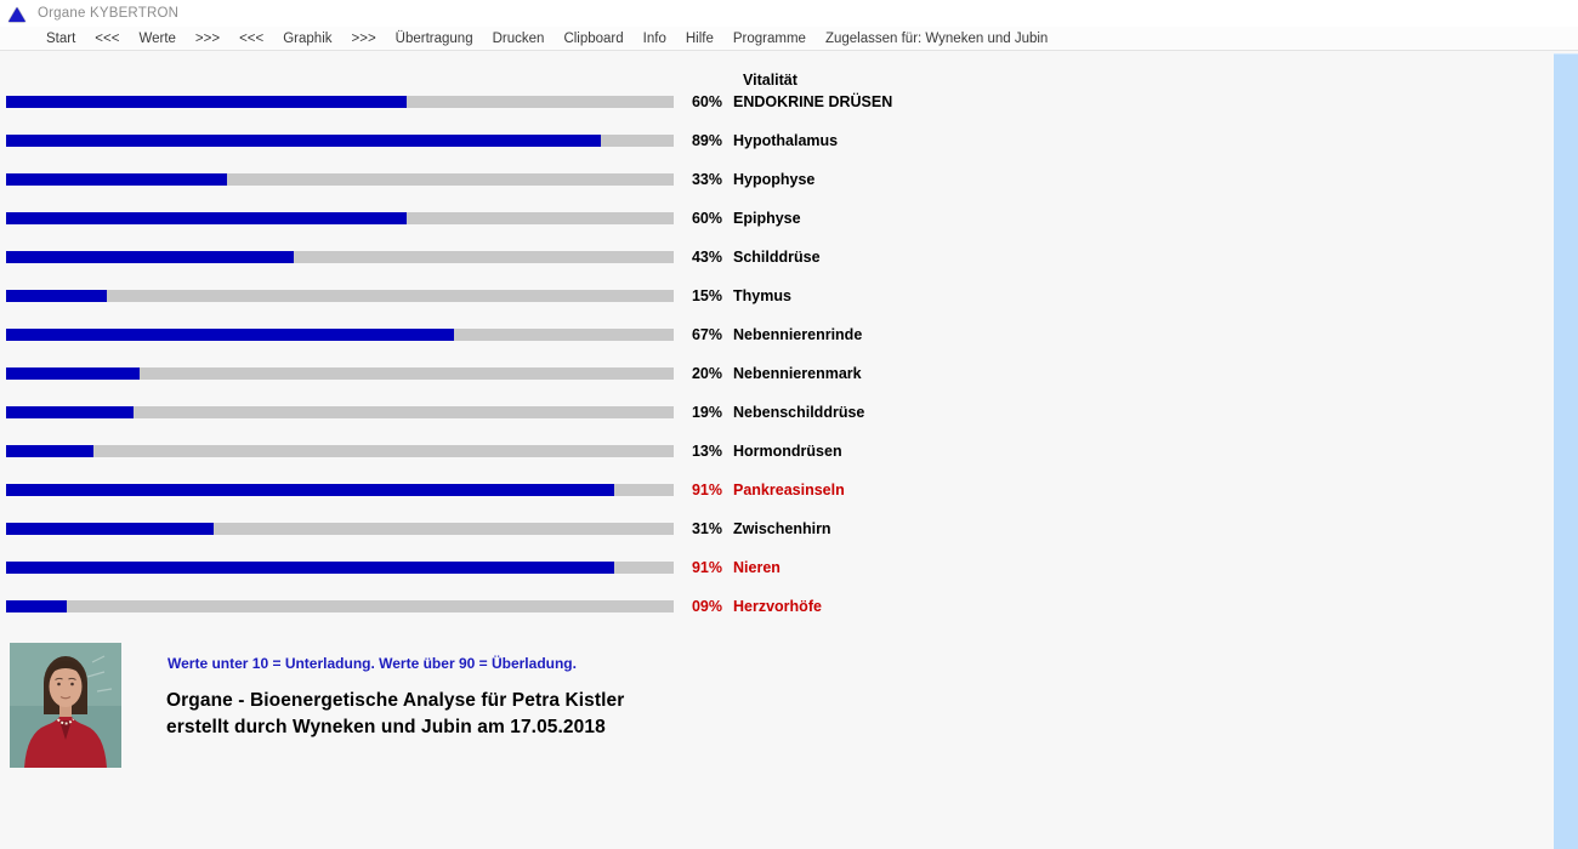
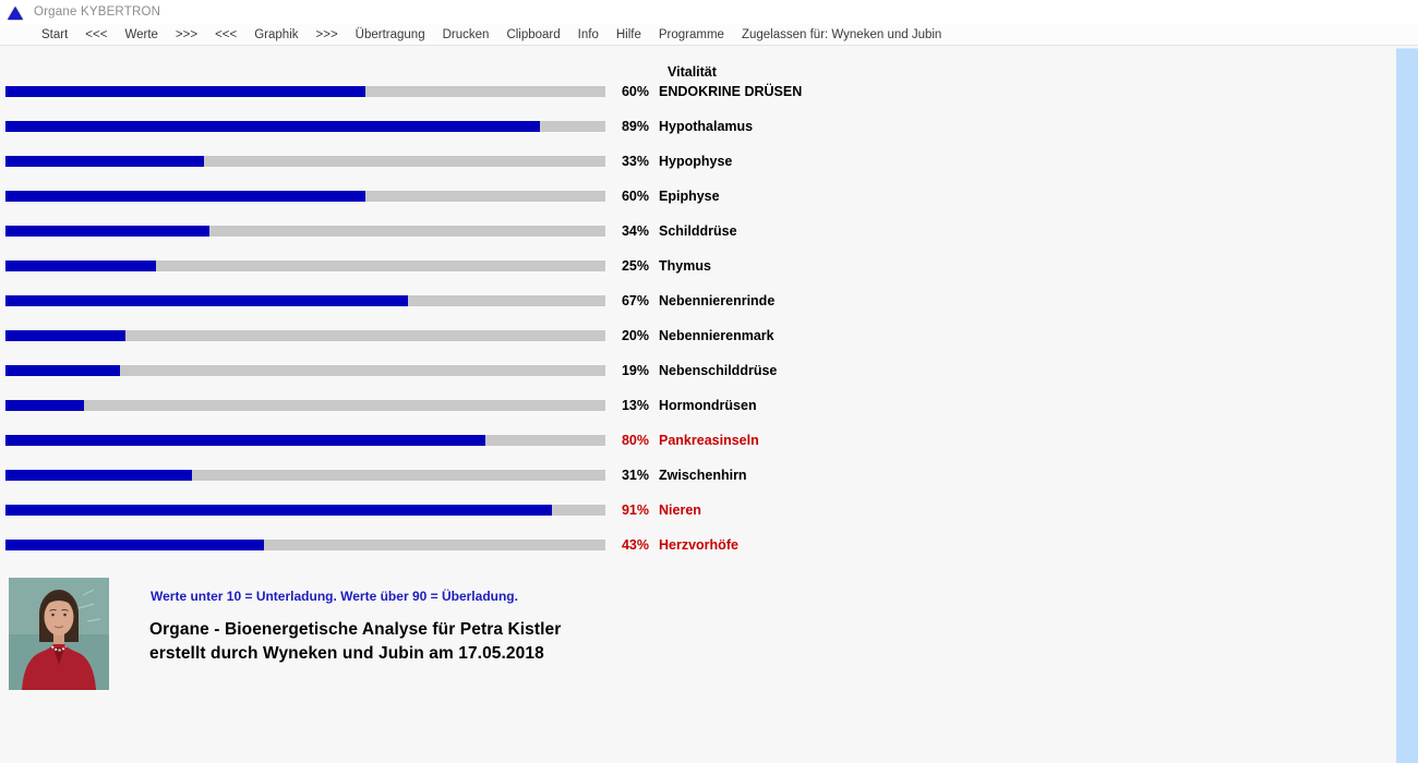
Schilddrüse: 43% -> 34%
Thymus: 15% -> 25%
Pankreasinseln: 91% -> 80%
Herzvorhöfe: 09% -> 43%
